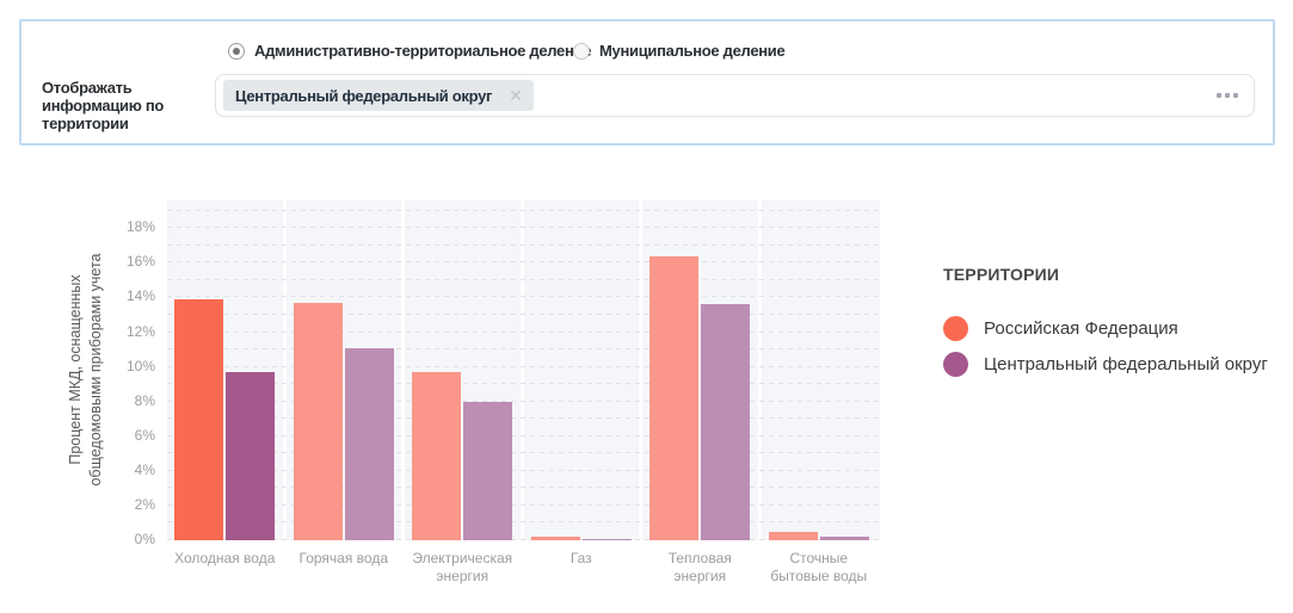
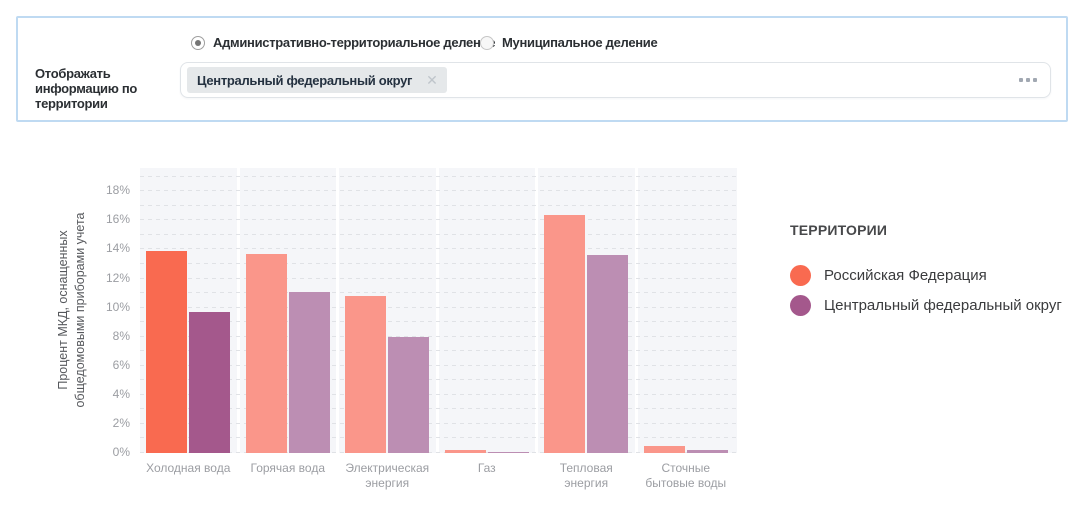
Российская Федерация/Электрическая энергия: 9.7% -> 10.8%
